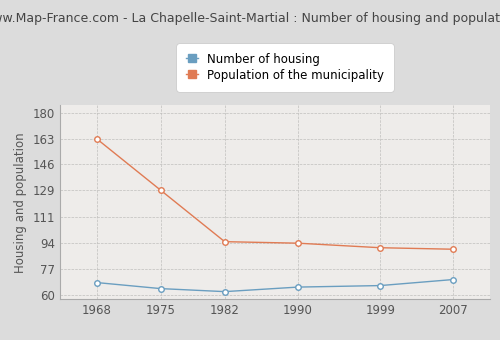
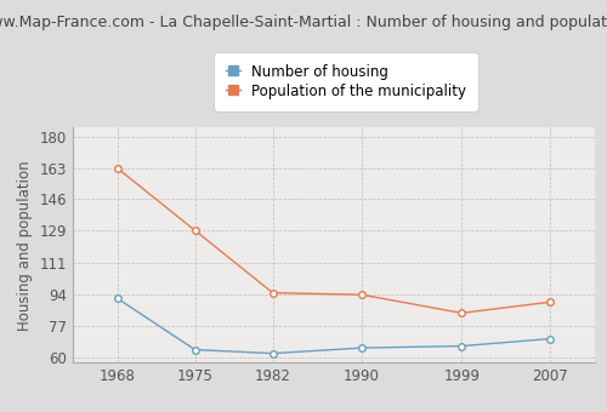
Number of housing/1968: 68 -> 92
Population of the municipality/1999: 91 -> 84
